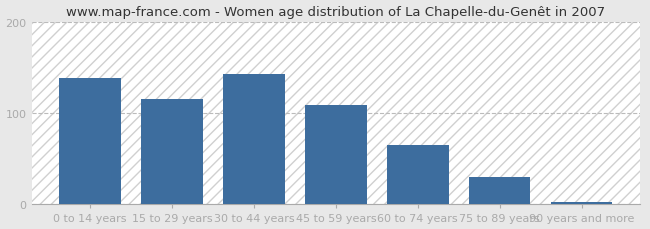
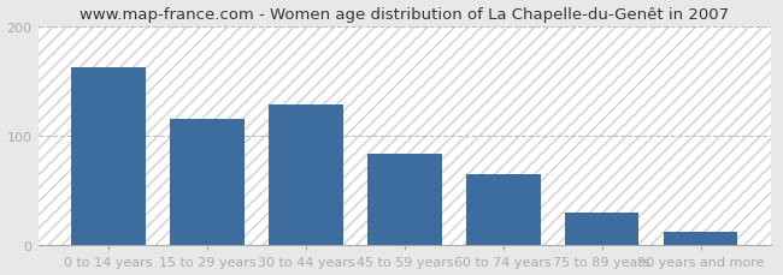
0 to 14 years: 138 -> 162
30 to 44 years: 143 -> 128
45 to 59 years: 109 -> 84
90 years and more: 3 -> 12
